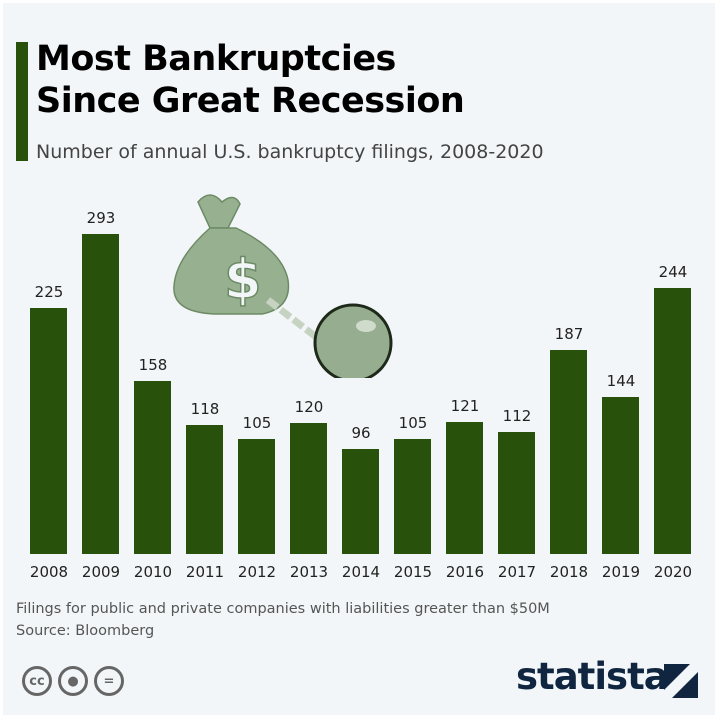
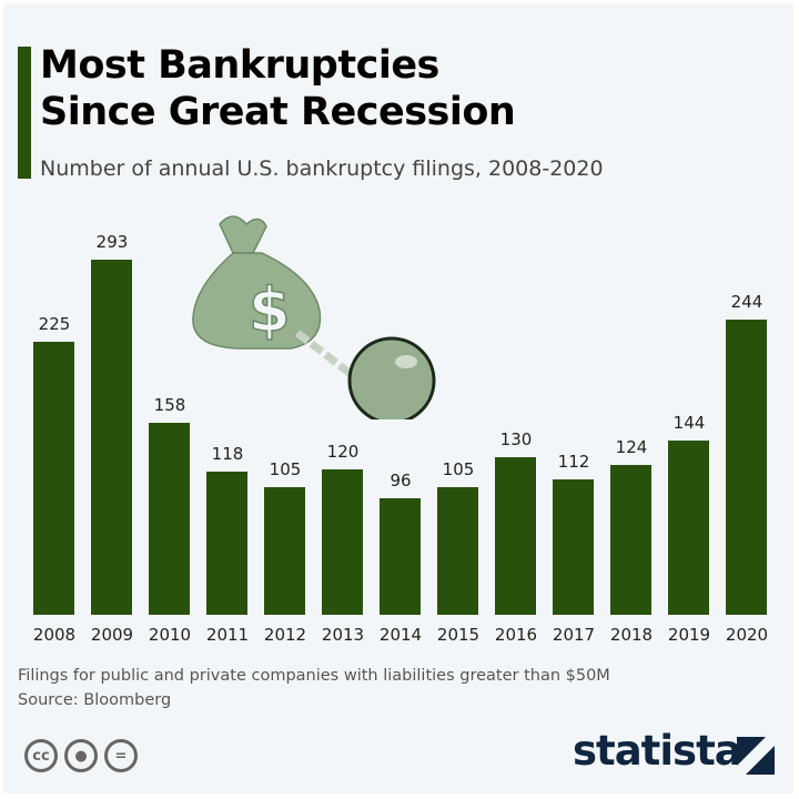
2016: 121 -> 130
2018: 187 -> 124
